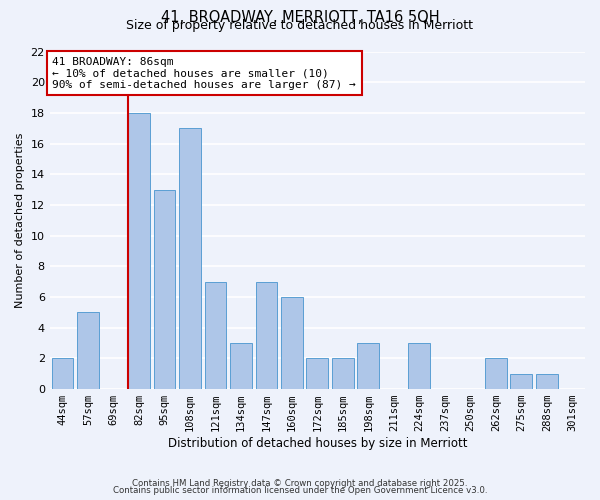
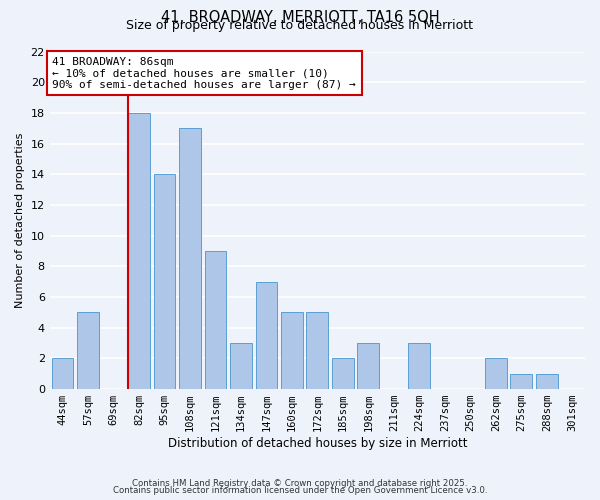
95sqm: 13 -> 14
121sqm: 7 -> 9
160sqm: 6 -> 5
172sqm: 2 -> 5
